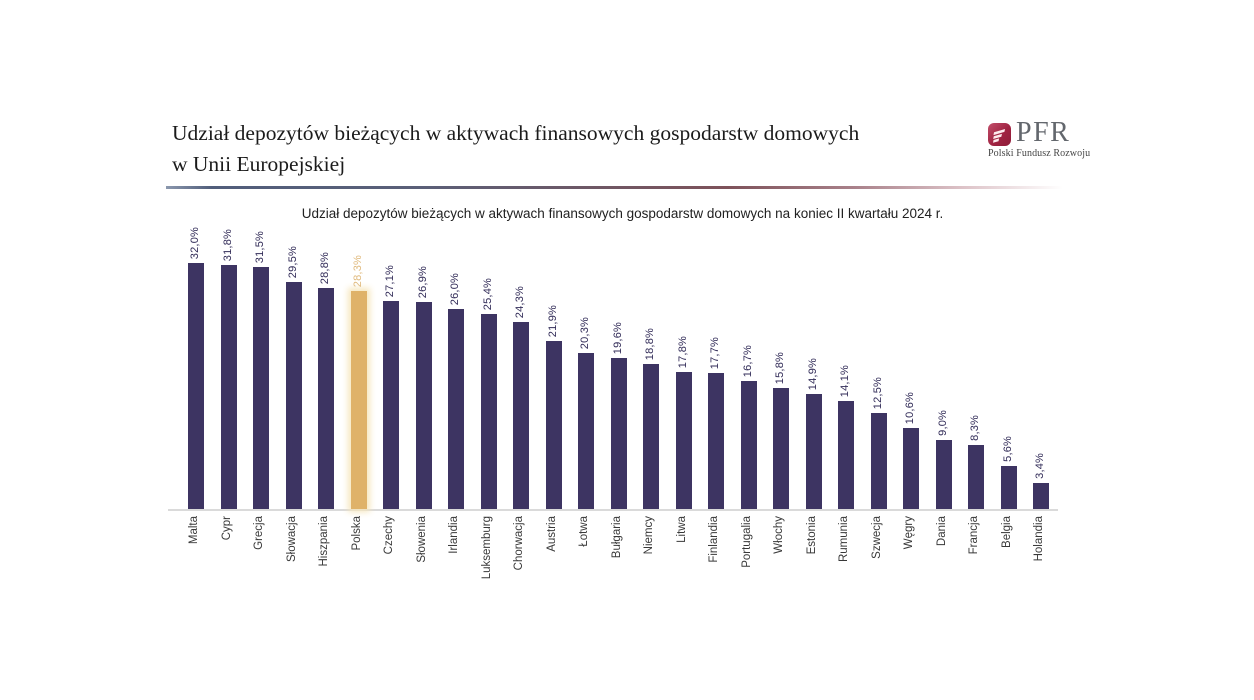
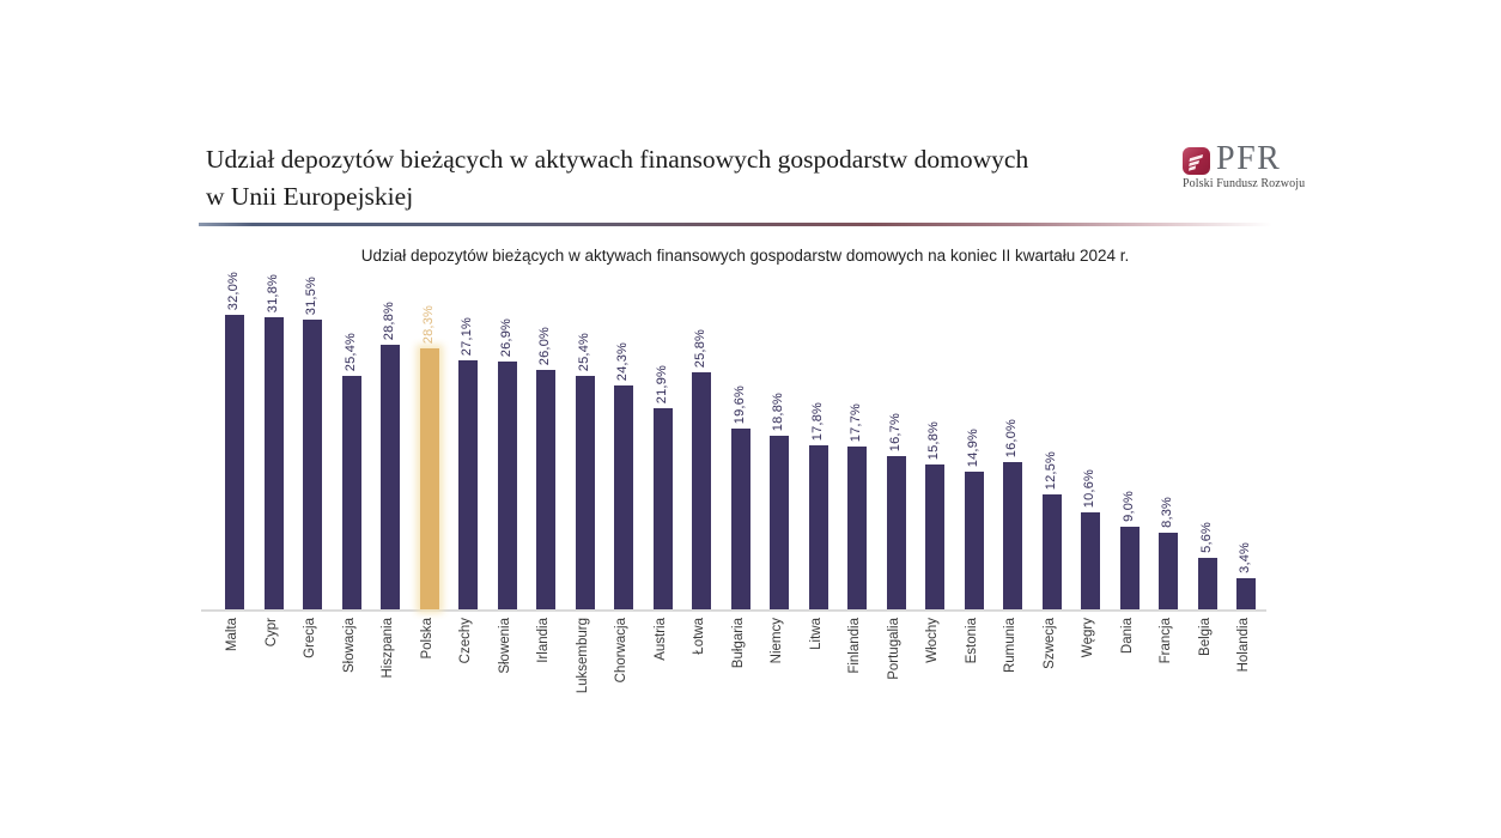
Słowacja: 29,5% -> 25,4%
Łotwa: 20,3% -> 25,8%
Rumunia: 14,1% -> 16,0%
